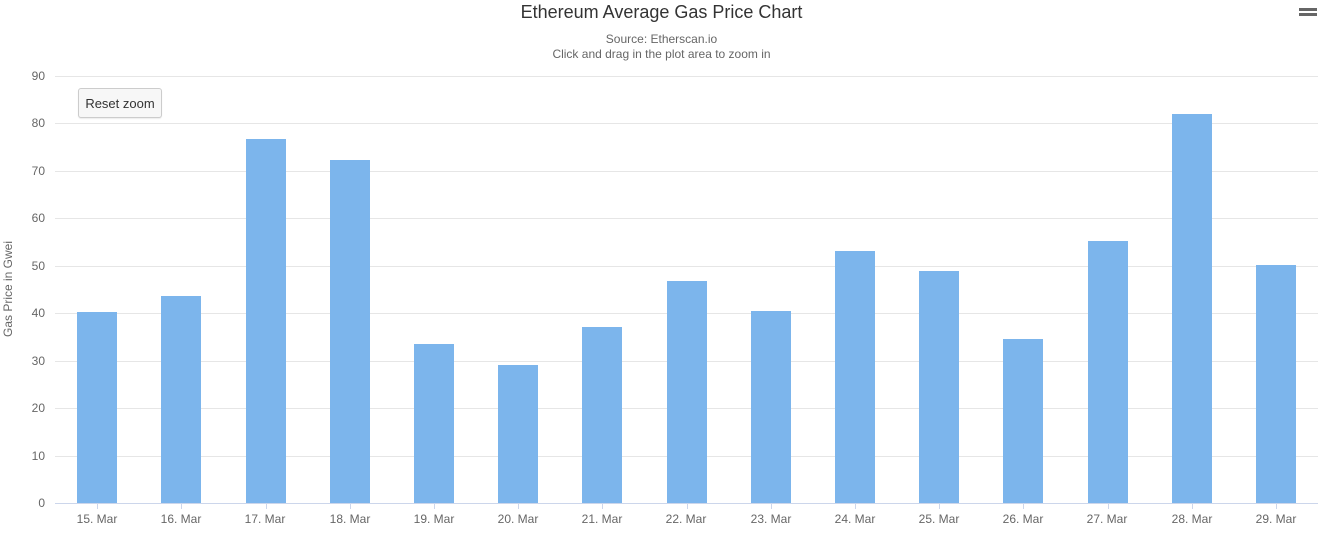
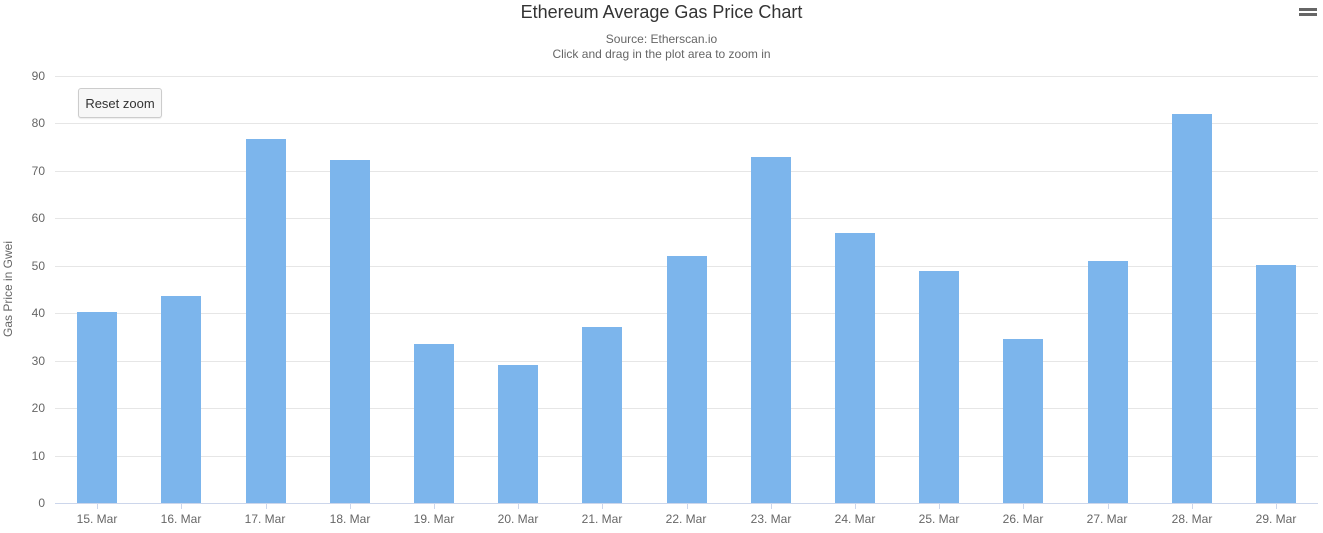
22. Mar: 47 -> 52
23. Mar: 40 -> 73
24. Mar: 53 -> 57
27. Mar: 55 -> 51
